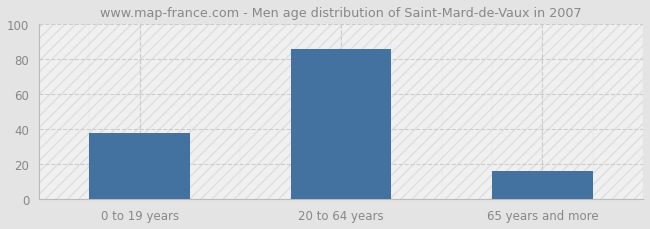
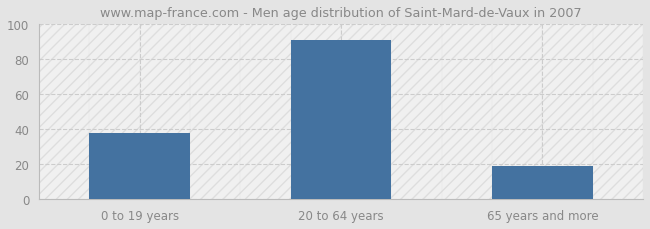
20 to 64 years: 86 -> 91
65 years and more: 16 -> 19
